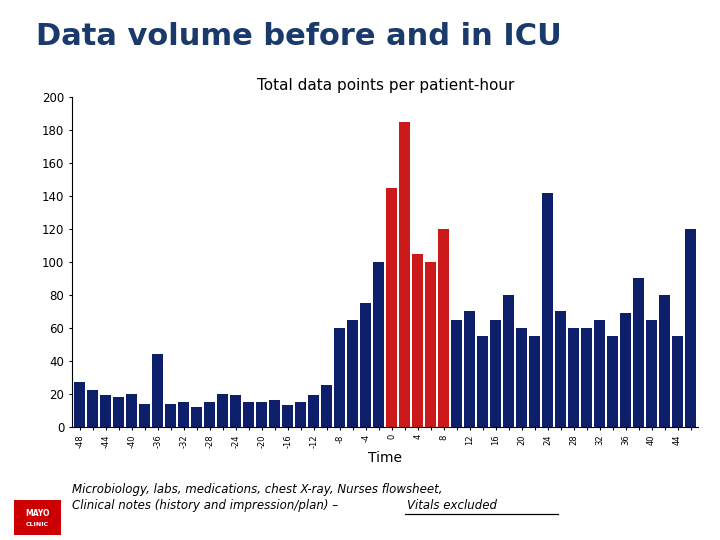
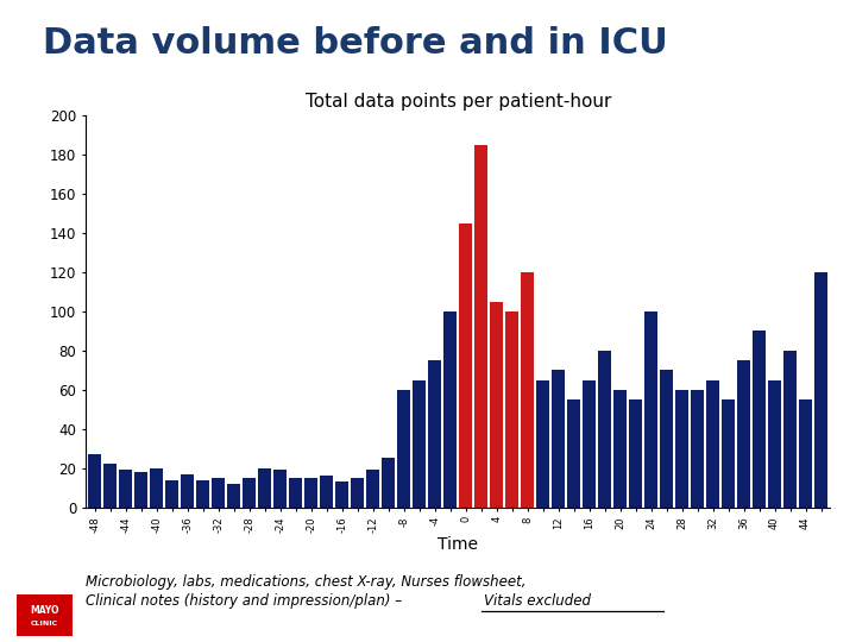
-36: 44 -> 17
24: 142 -> 100
36: 69 -> 75
